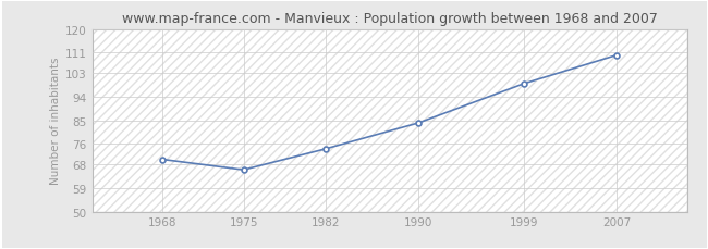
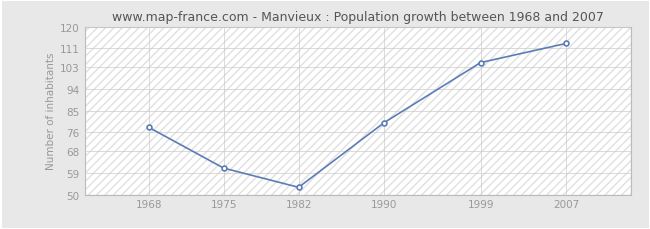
1968: 70 -> 78
1975: 66 -> 61
1982: 74 -> 53
1990: 84 -> 80
1999: 99 -> 105
2007: 110 -> 113
